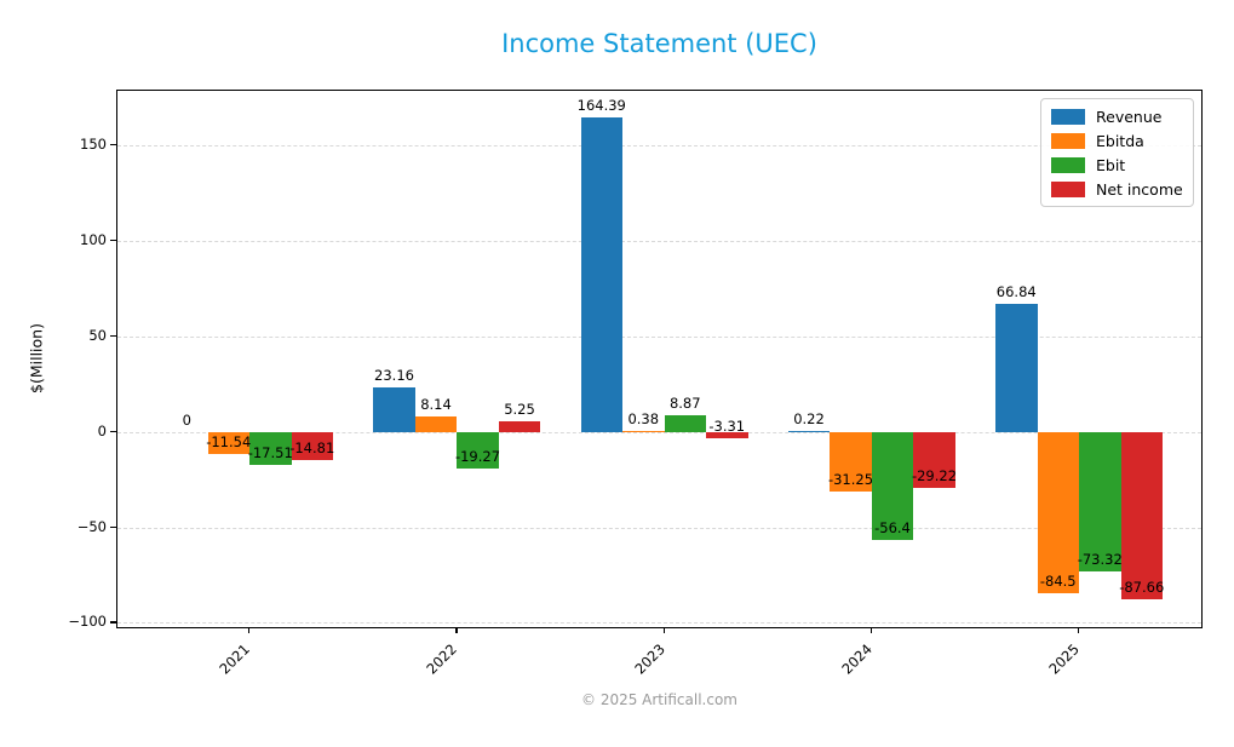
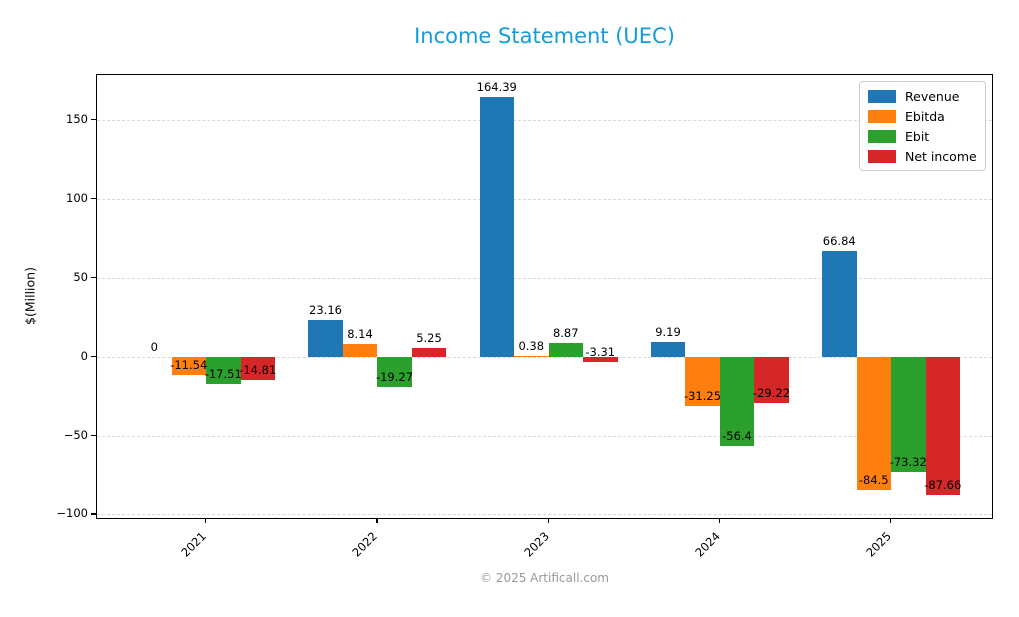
Revenue/2024: 0.22 -> 9.19
